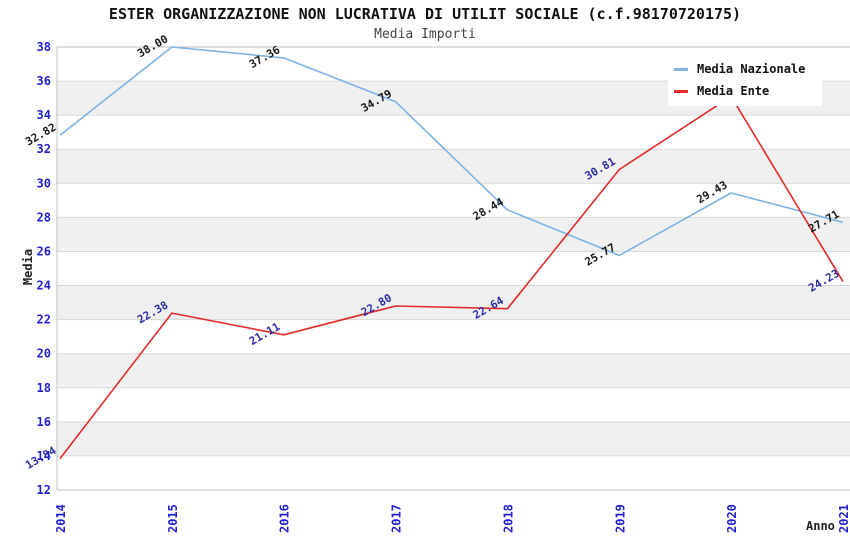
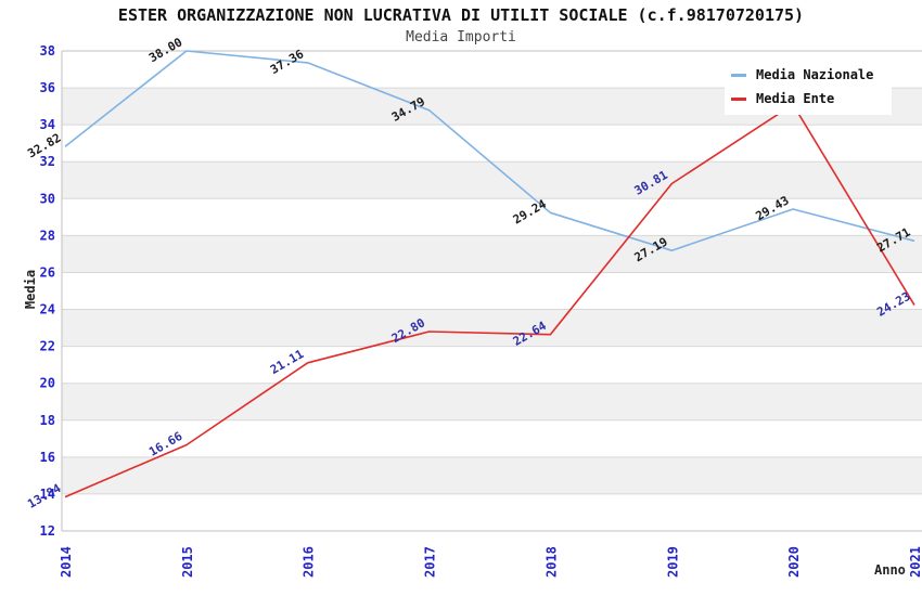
Media Ente/2015: 22.38 -> 16.66
Media Nazionale/2018: 28.44 -> 29.24
Media Nazionale/2019: 25.77 -> 27.19
